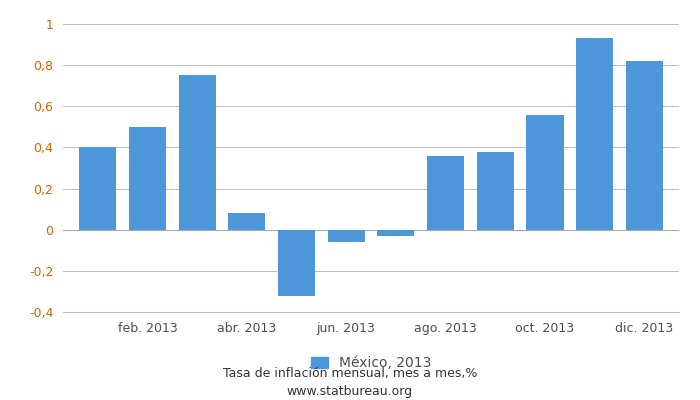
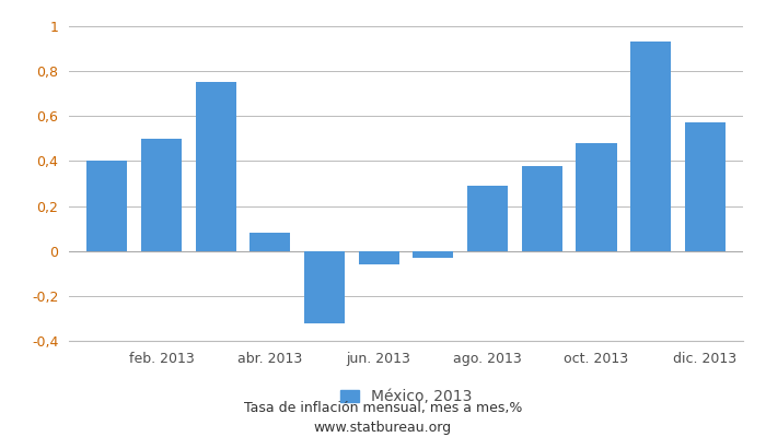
ago. 2013: 0,36 -> 0,29
oct. 2013: 0,56 -> 0,48
dic. 2013: 0,82 -> 0,57
